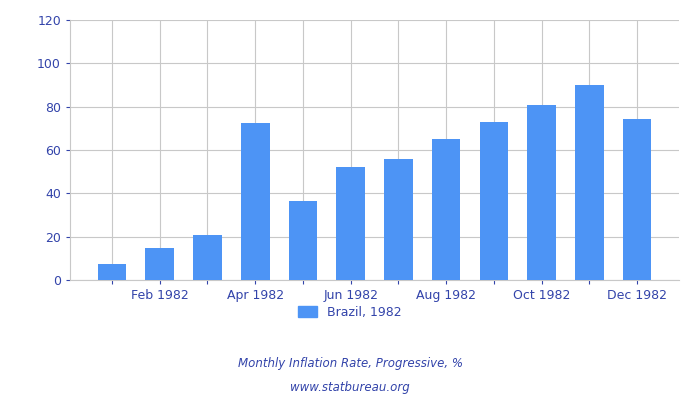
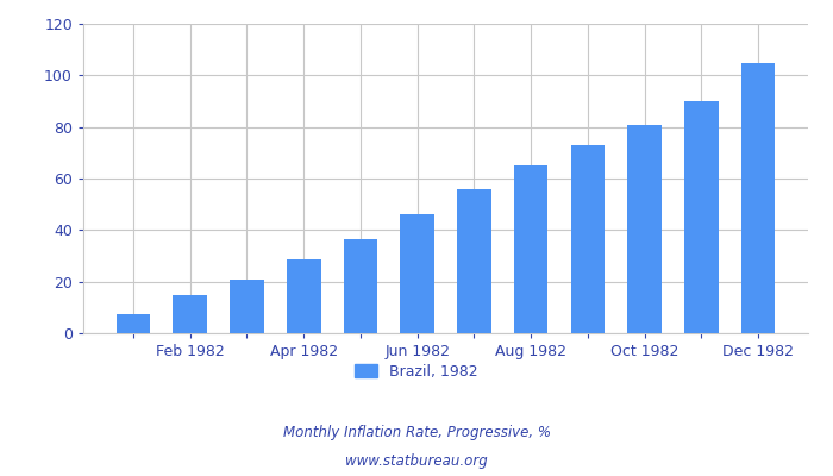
Apr 1982: 72.5 -> 28.5
Jun 1982: 52.0 -> 46.0
Dec 1982: 74.5 -> 105.0
